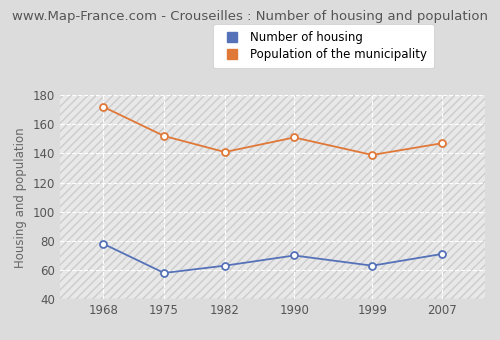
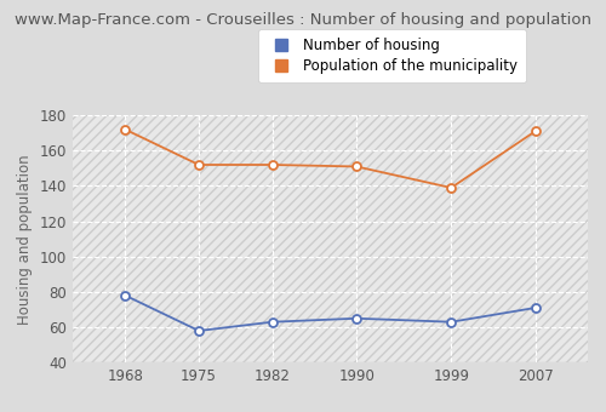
Population of the municipality/1982: 141 -> 152
Number of housing/1990: 70 -> 65
Population of the municipality/2007: 147 -> 171
